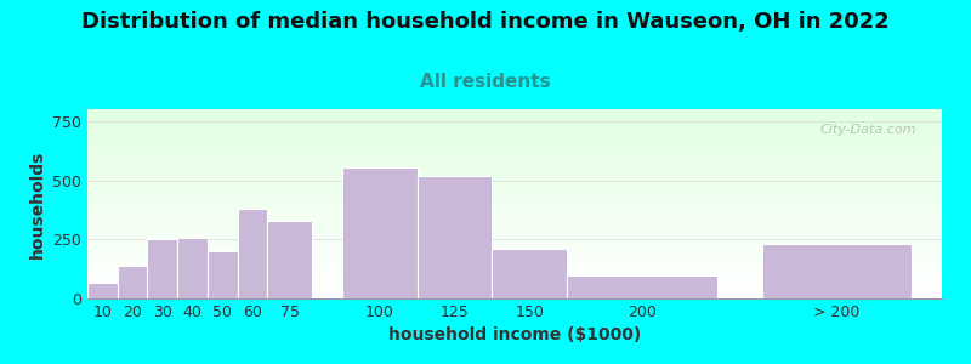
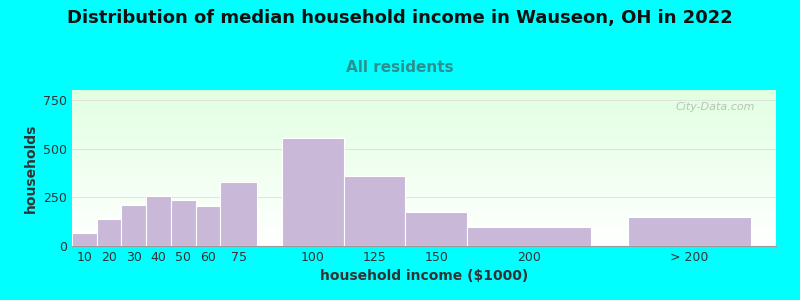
30: 250 -> 210
50: 200 -> 240
60: 380 -> 200
125: 520 -> 360
150: 210 -> 180
> 200: 230 -> 150
